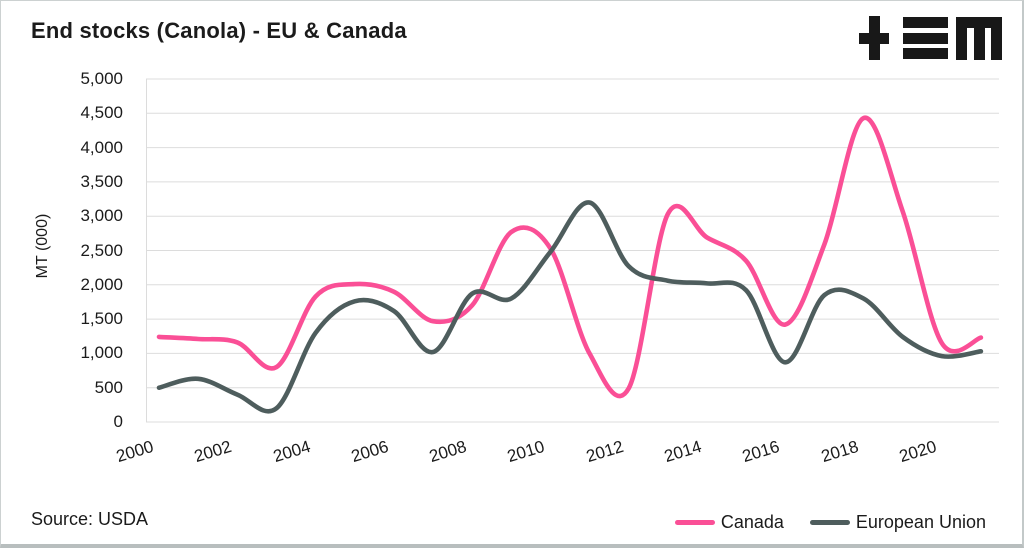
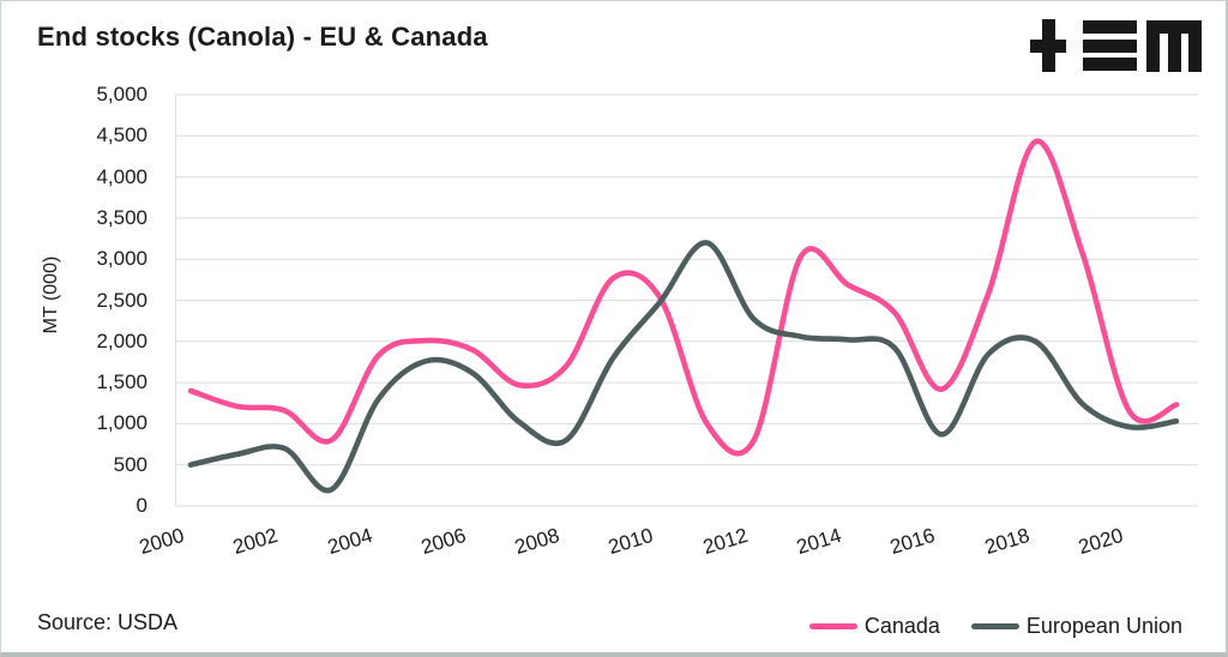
Canada/2000: 1200 -> 1400
European Union/2002: 400 -> 700
European Union/2008: 1900 -> 800
Canada/2012: 500 -> 800
European Union/2018: 1800 -> 2000
